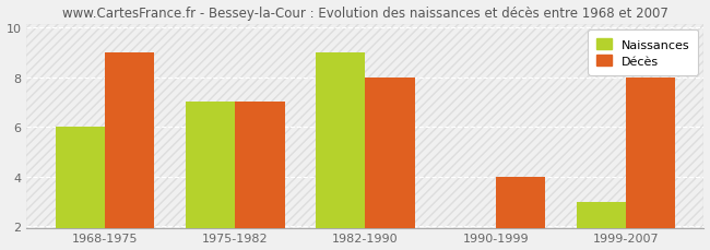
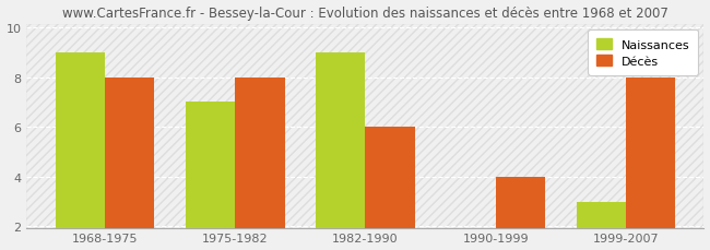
Naissances/1968-1975: 6 -> 9
Décès/1968-1975: 9 -> 8
Décès/1975-1982: 7 -> 8
Décès/1982-1990: 8 -> 6
